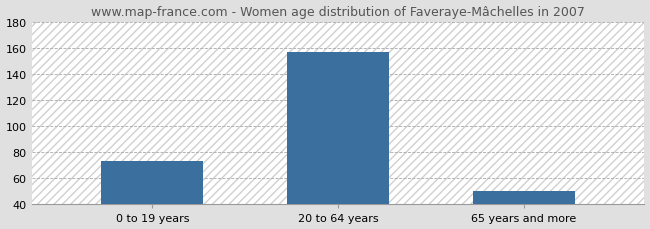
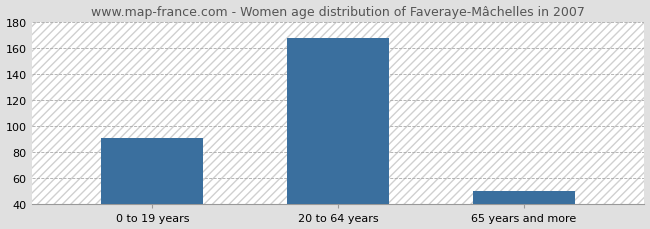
0 to 19 years: 73 -> 91
20 to 64 years: 157 -> 167
